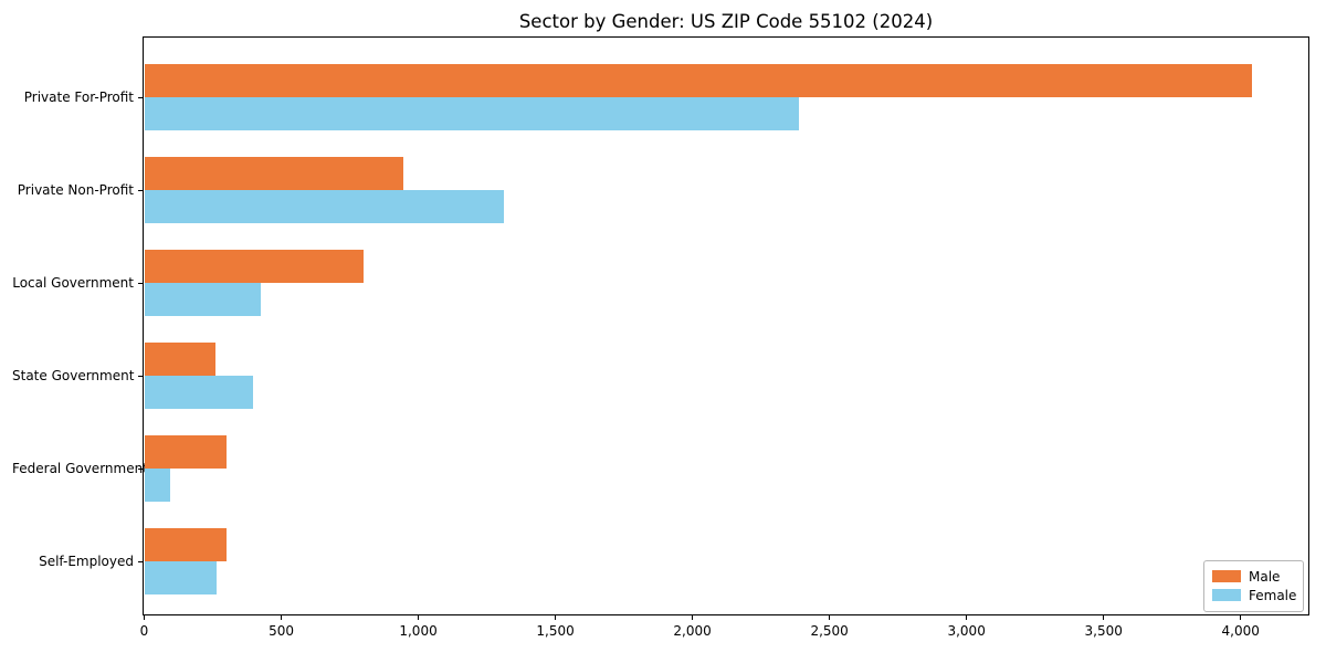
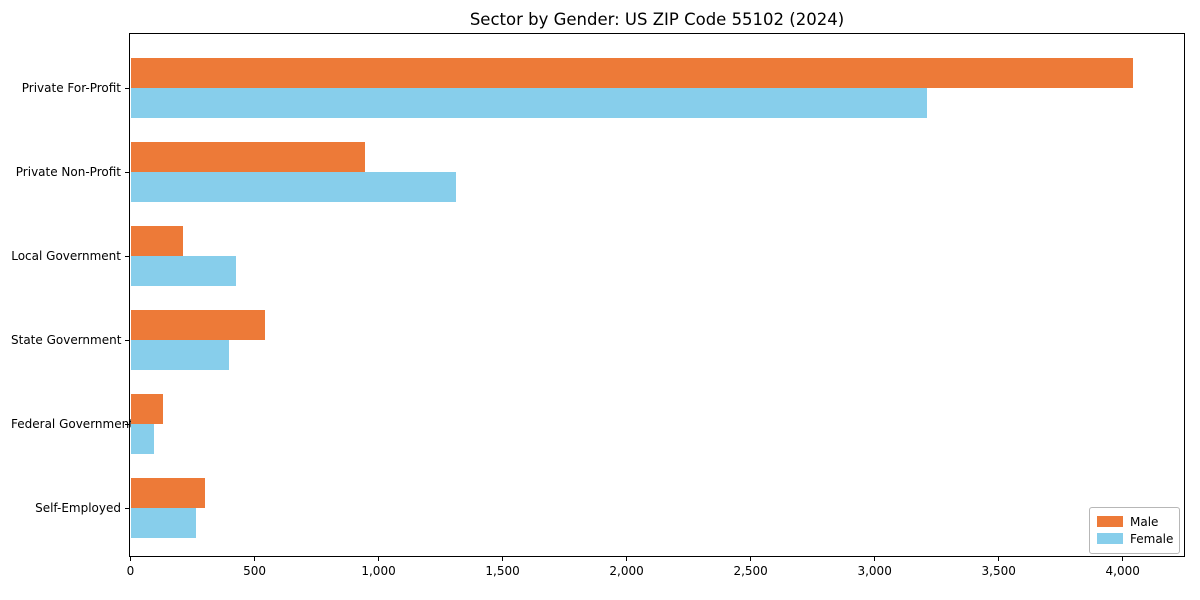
Female/Private For-Profit: 2390 -> 3210
Male/Local Government: 800 -> 210
Male/State Government: 260 -> 540
Male/Federal Government: 300 -> 130
